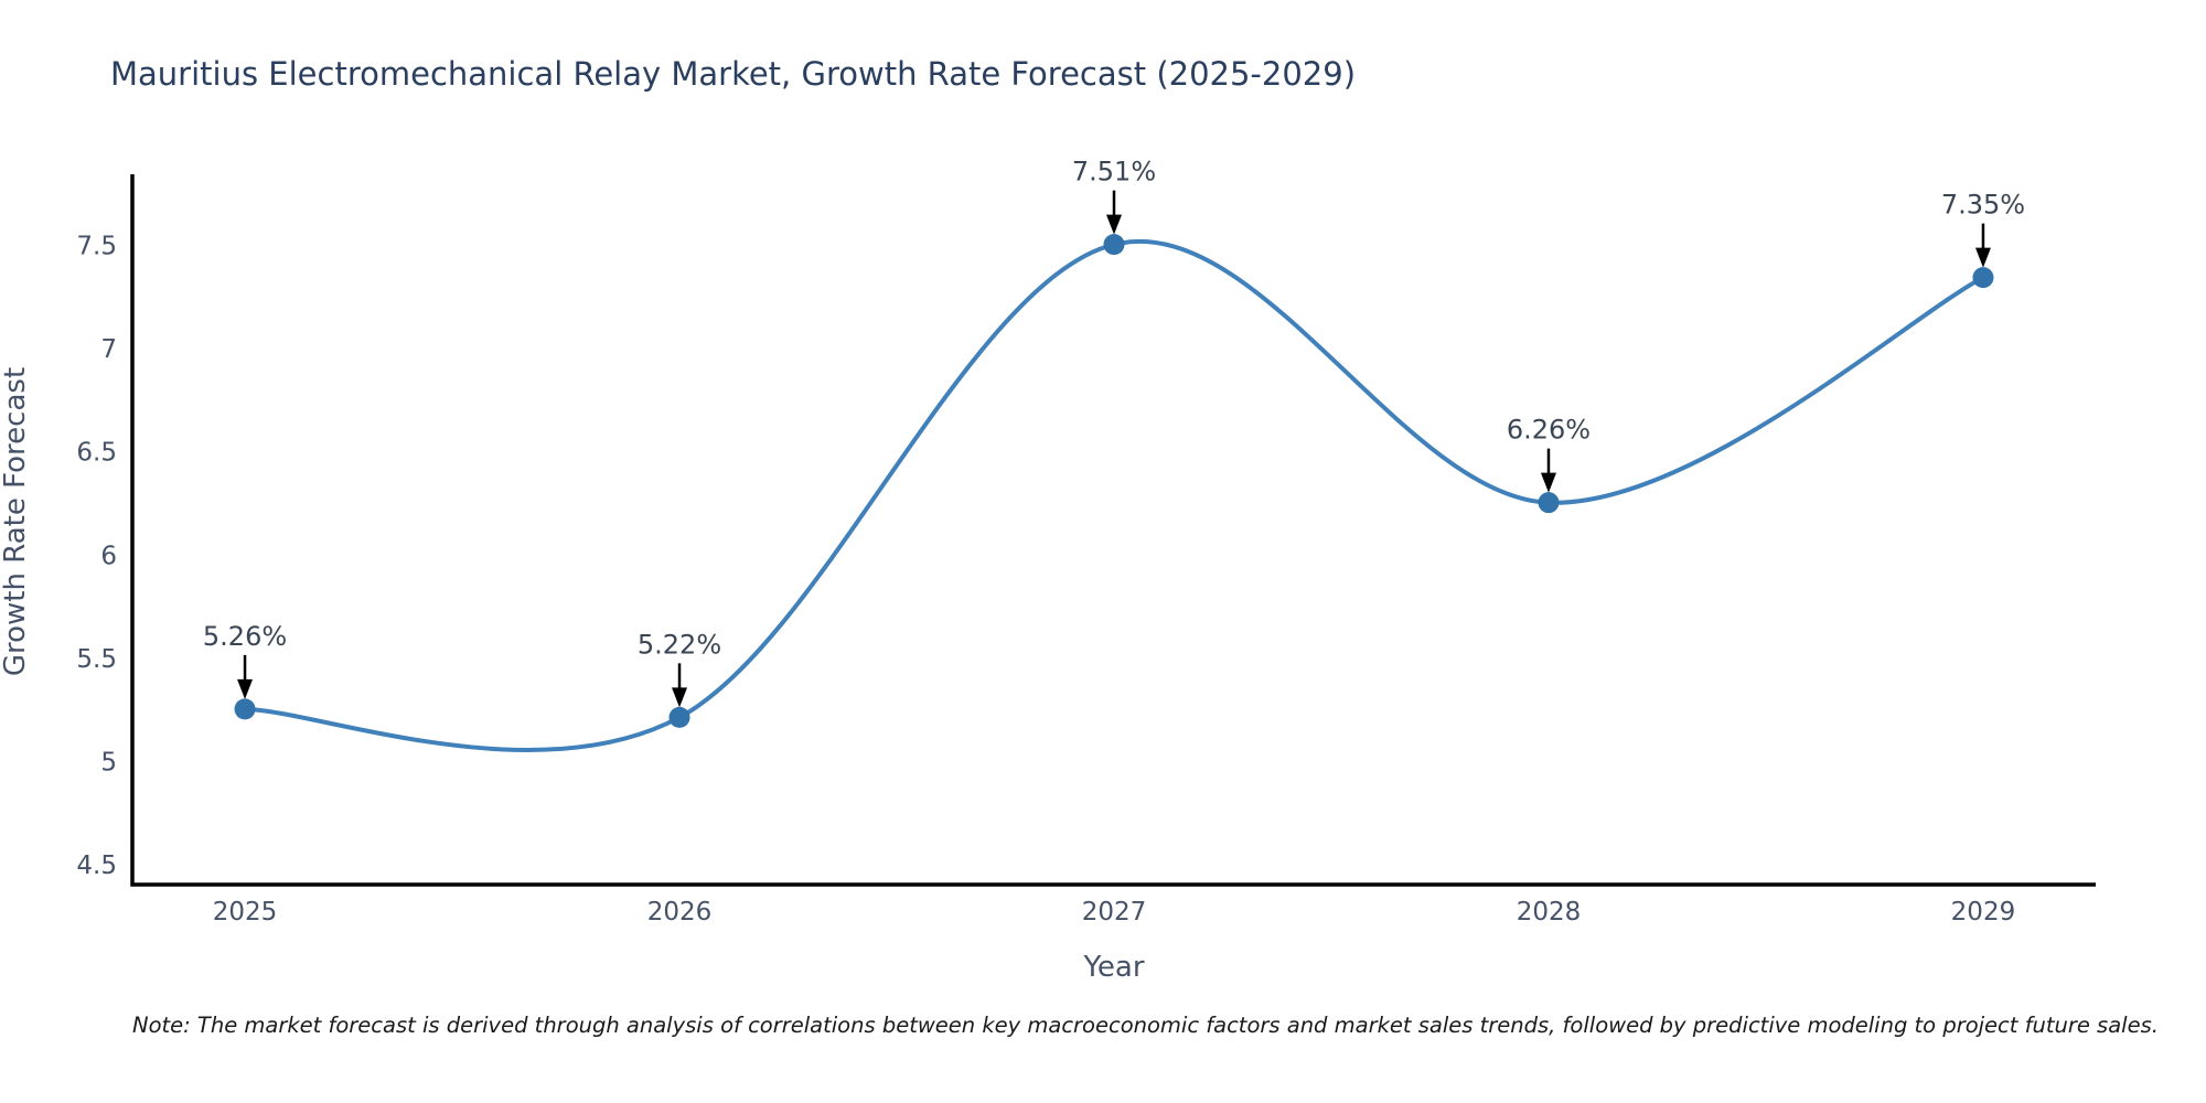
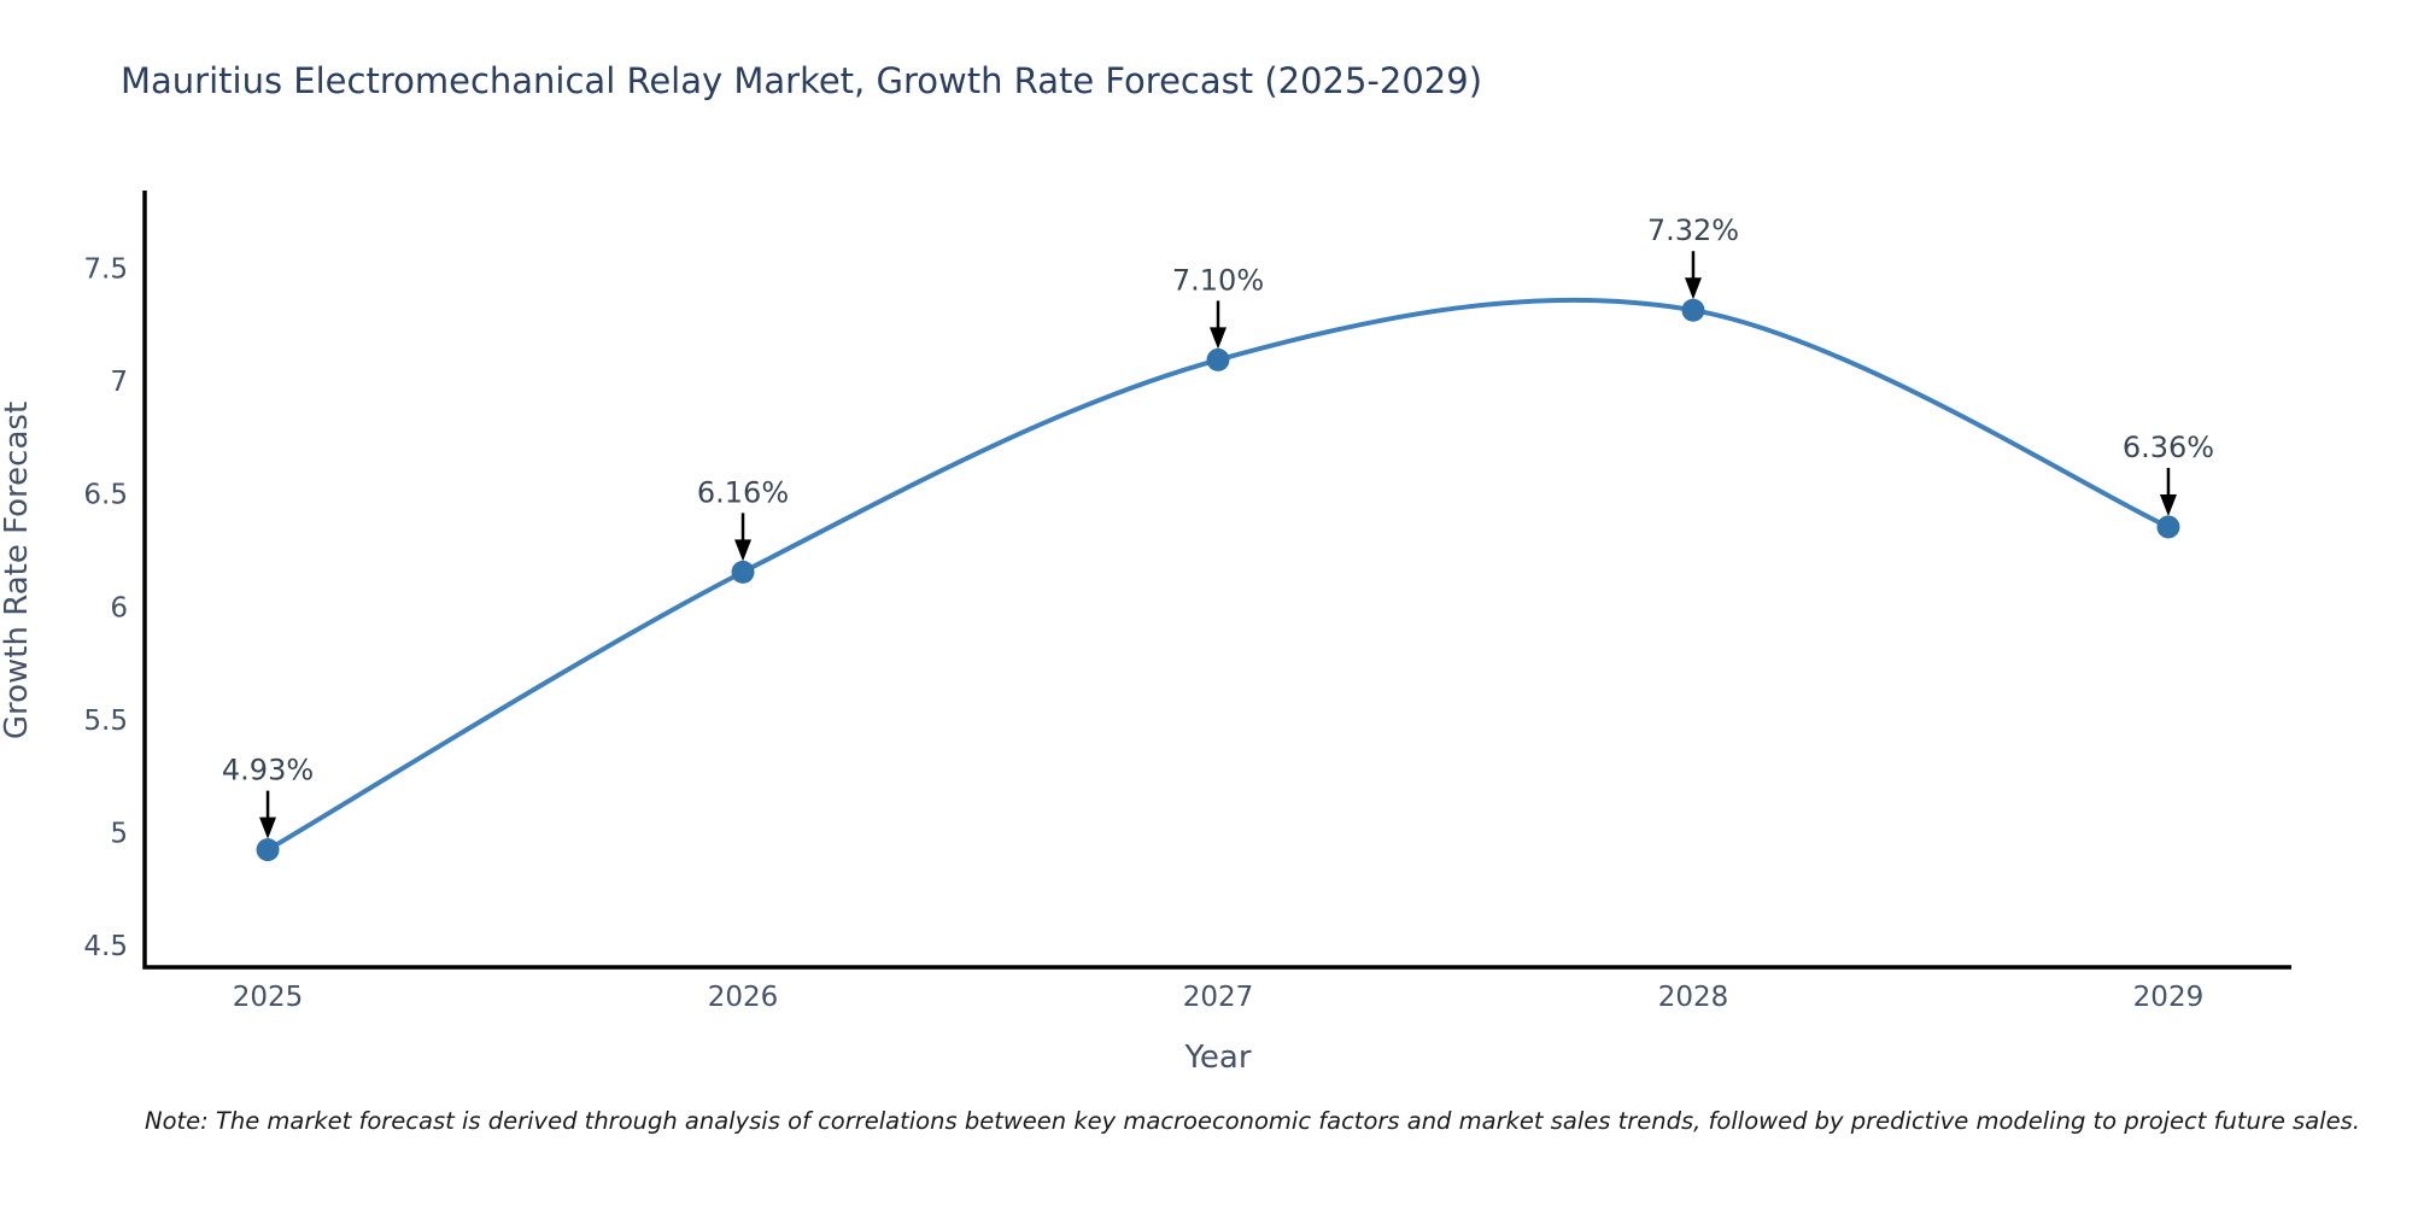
2025: 5.26% -> 4.93%
2026: 5.22% -> 6.16%
2027: 7.51% -> 7.10%
2028: 6.26% -> 7.32%
2029: 7.35% -> 6.36%
